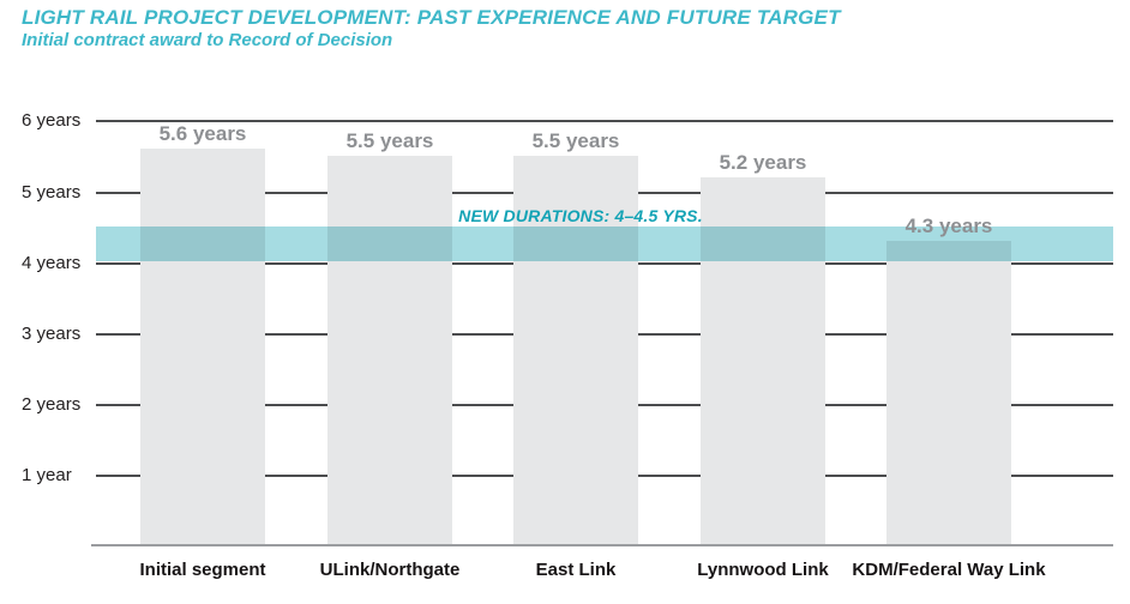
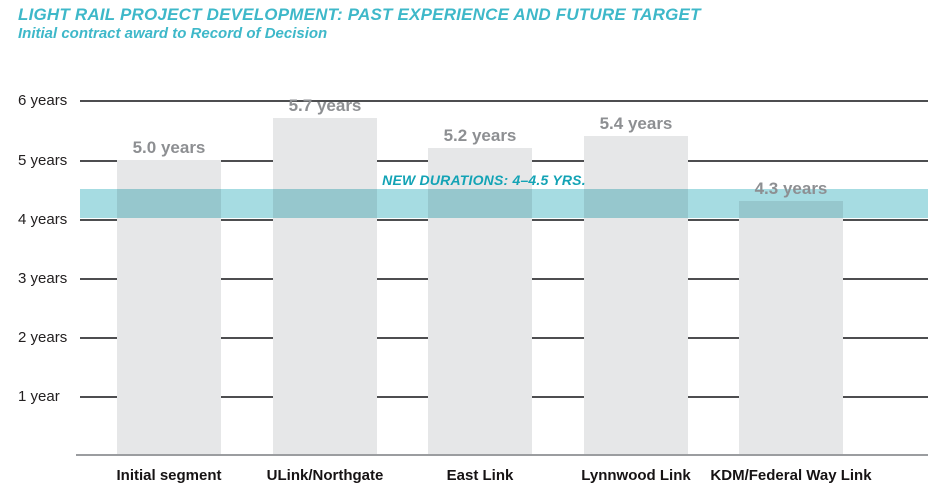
Initial segment: 5.6 -> 5.0
ULink/Northgate: 5.5 -> 5.7
East Link: 5.5 -> 5.2
Lynnwood Link: 5.2 -> 5.4
